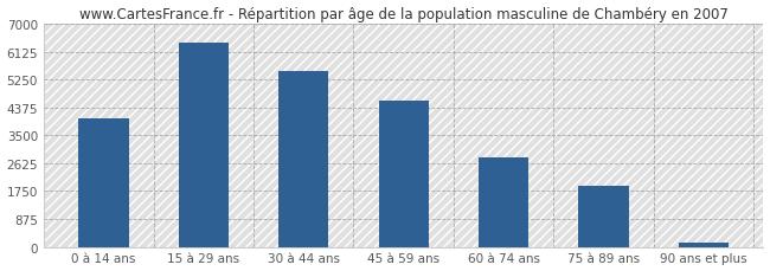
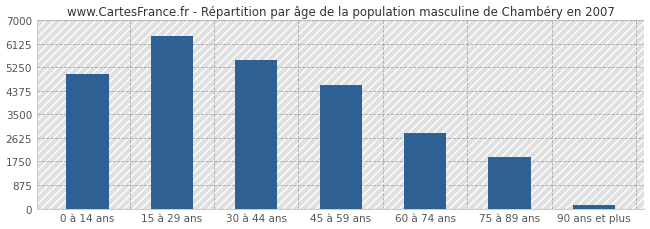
0 à 14 ans: 4050 -> 5000
